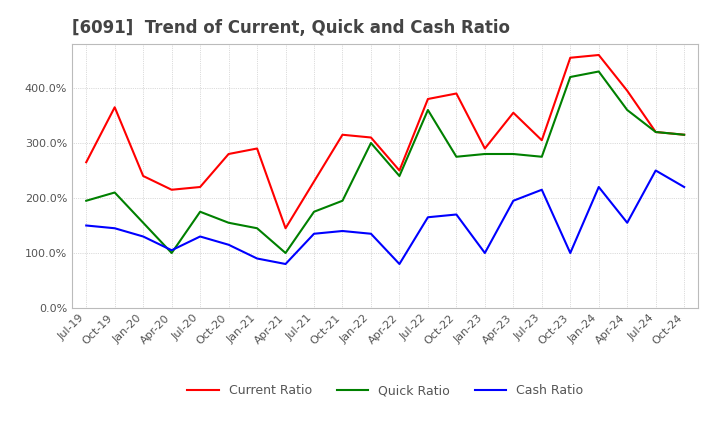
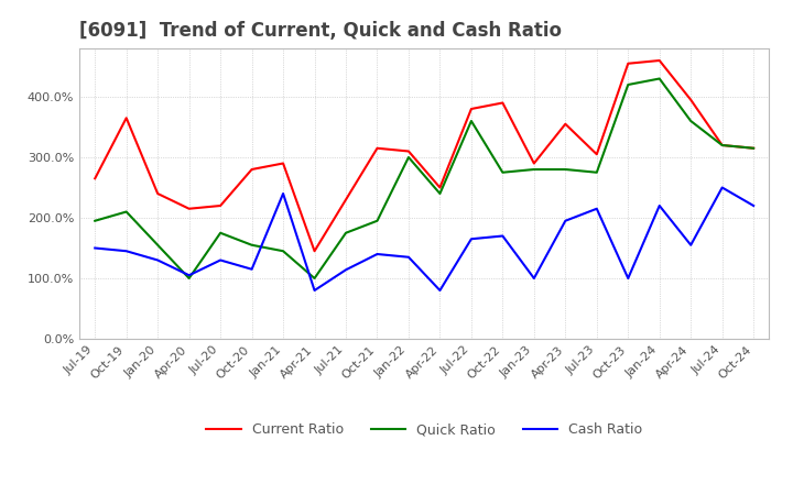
Cash Ratio/Jan-21: 90% -> 240%
Cash Ratio/Jul-21: 135% -> 114%
